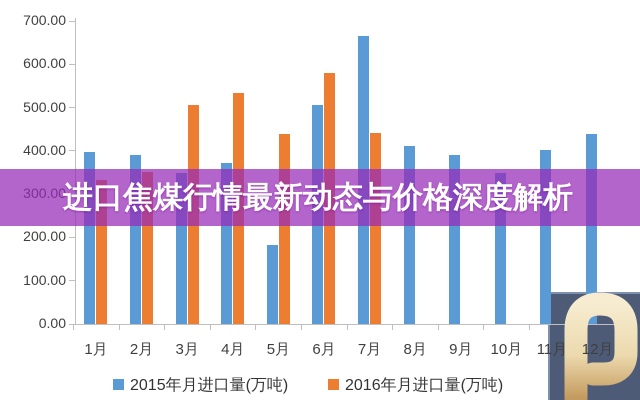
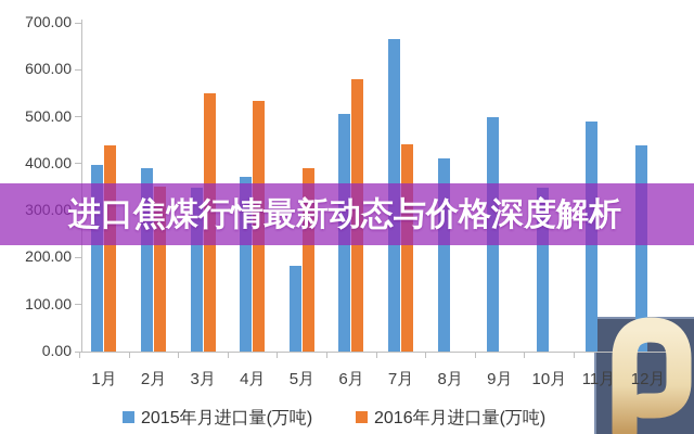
2016年月进口量(万吨)/1月: 330 -> 440
2016年月进口量(万吨)/3月: 500 -> 550
2016年月进口量(万吨)/5月: 440 -> 390
2015年月进口量(万吨)/9月: 390 -> 500
2015年月进口量(万吨)/11月: 400 -> 490
